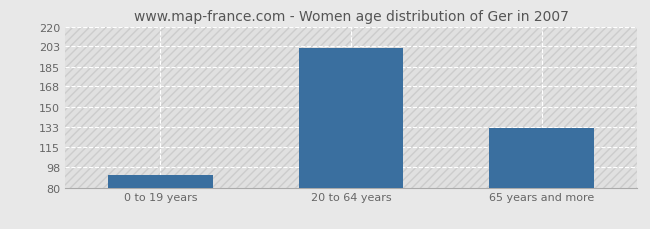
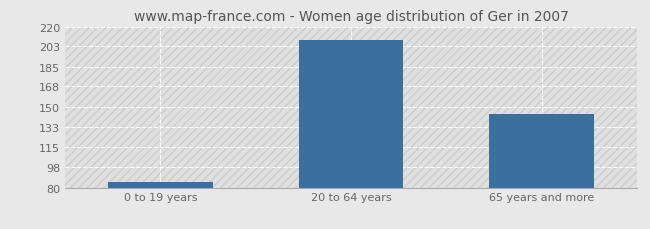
0 to 19 years: 91 -> 85
20 to 64 years: 201 -> 208
65 years and more: 132 -> 144
